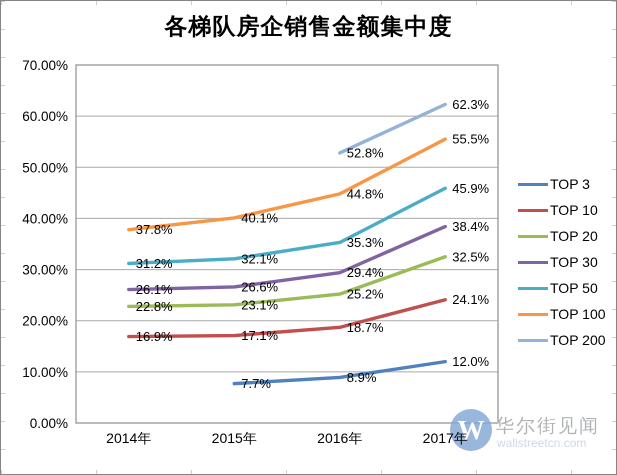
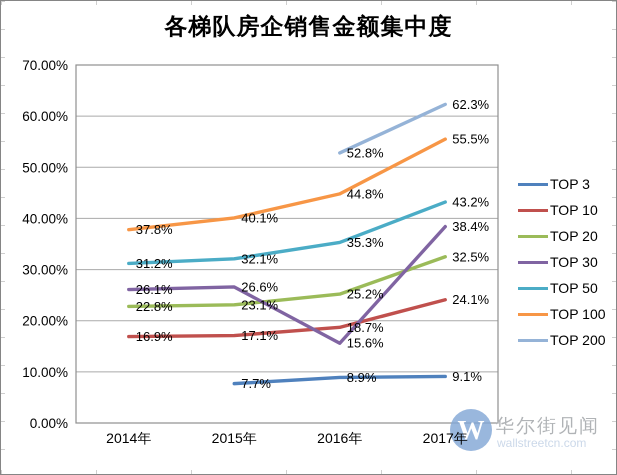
TOP 30/2016年: 29.4% -> 15.6%
TOP 3/2017年: 12.0% -> 9.1%
TOP 50/2017年: 45.9% -> 43.2%
